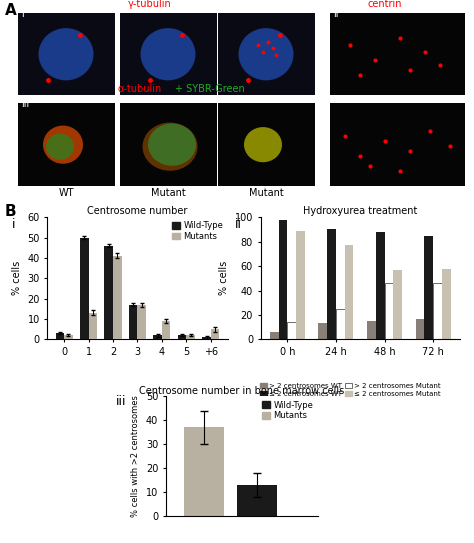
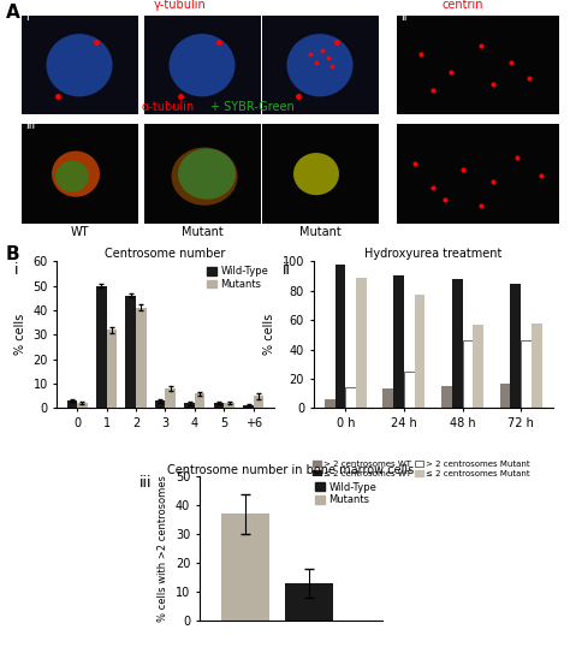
Centrosome number/Mutants/1: 13 -> 32
Centrosome number/Wild-Type/3: 17 -> 3
Centrosome number/Mutants/3: 17 -> 8
Centrosome number/Mutants/4: 9 -> 6
